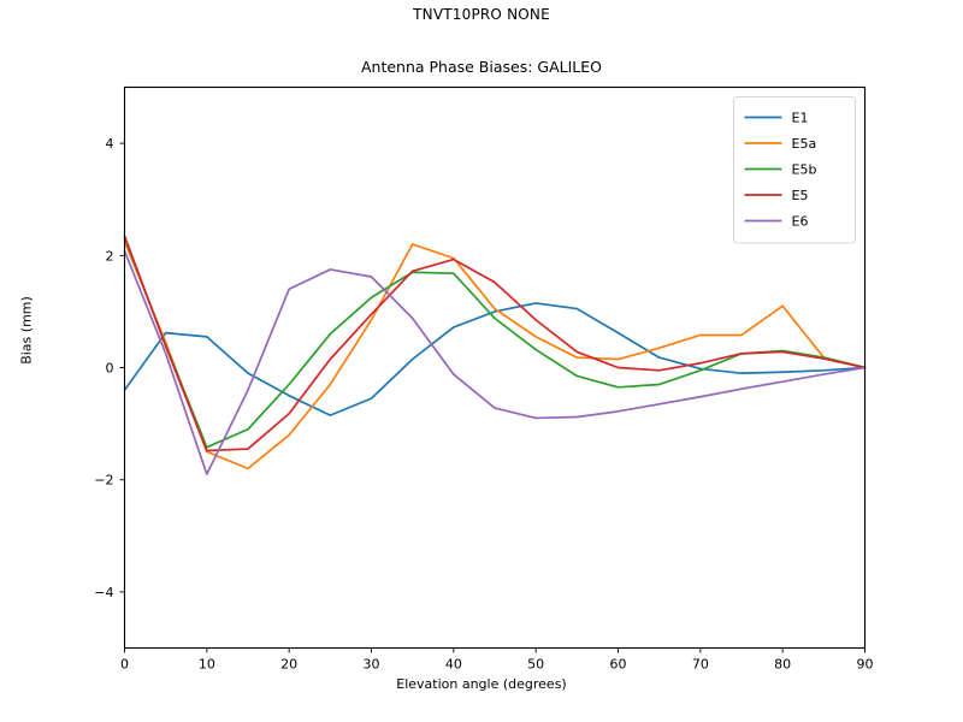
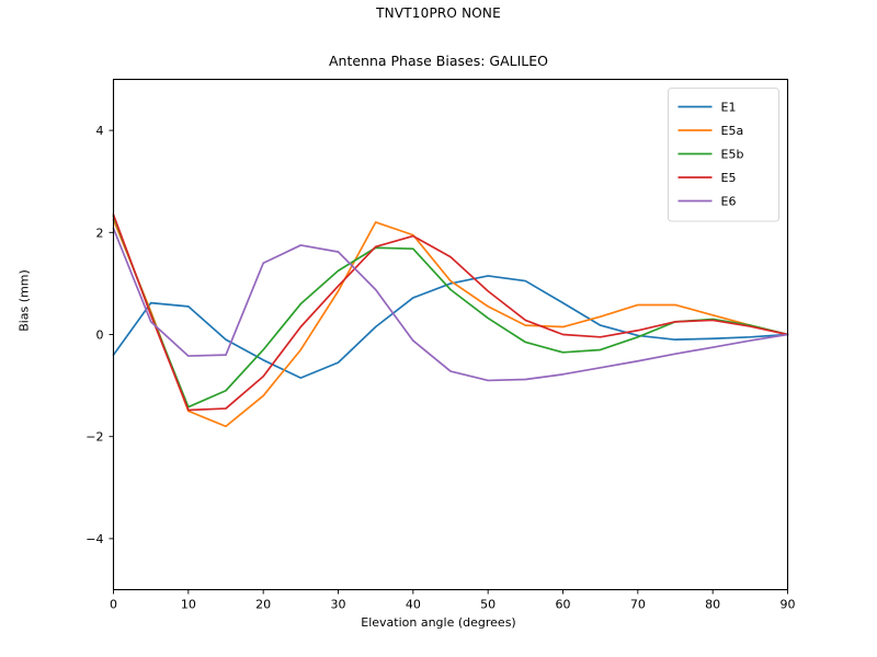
E6/10: -1.9 -> -0.4
E5a/80: 1.1 -> 0.4
